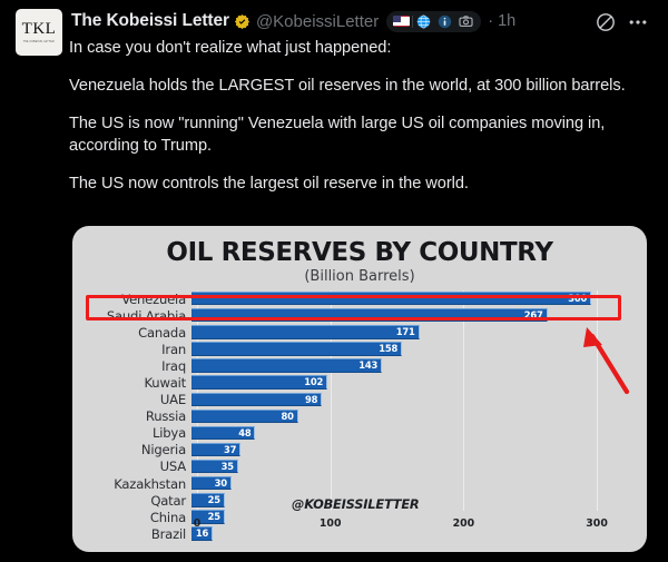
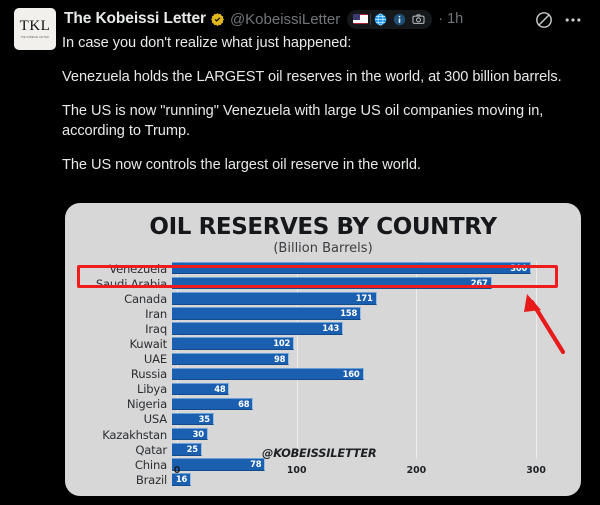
Russia: 80 -> 160
Nigeria: 37 -> 68
China: 25 -> 78
